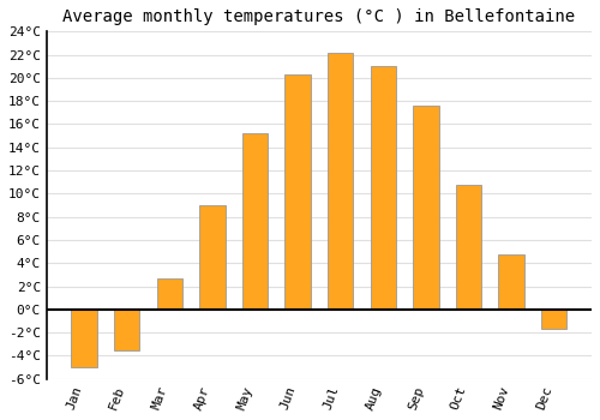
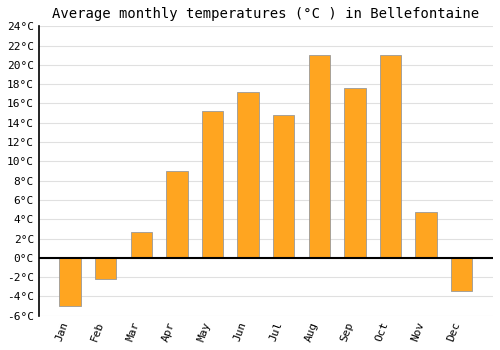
Feb: -3.5°C -> -2.2°C
Jun: 20.3°C -> 17.2°C
Jul: 22.2°C -> 14.8°C
Oct: 10.8°C -> 21.0°C
Dec: -1.7°C -> -3.4°C
